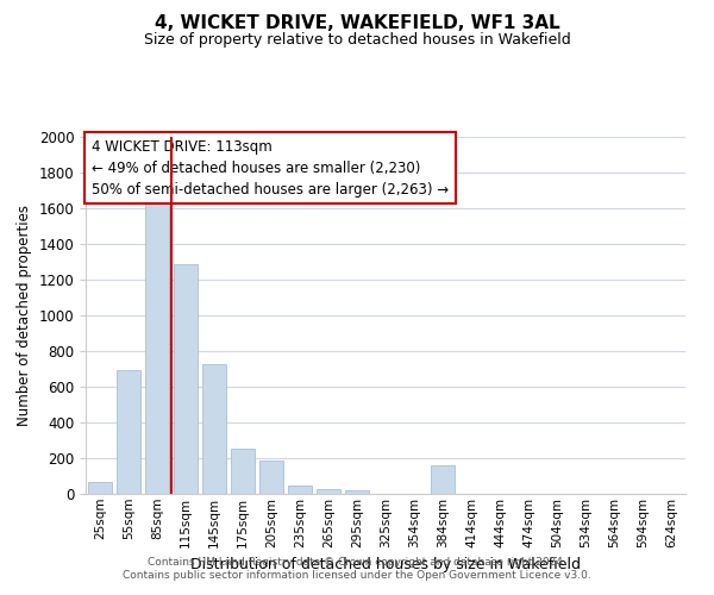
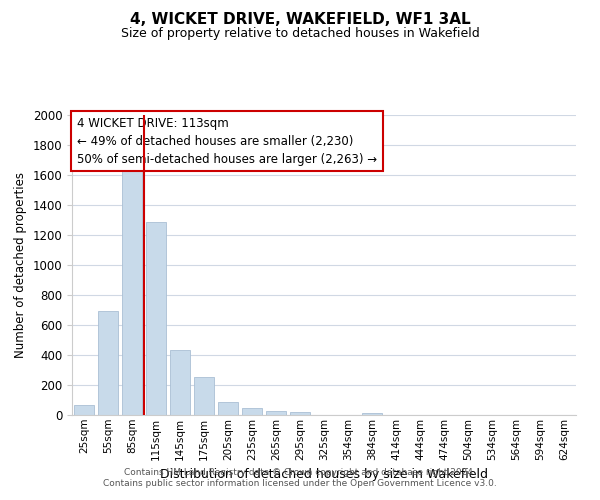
145sqm: 730 -> 440
205sqm: 190 -> 90
384sqm: 160 -> 20
